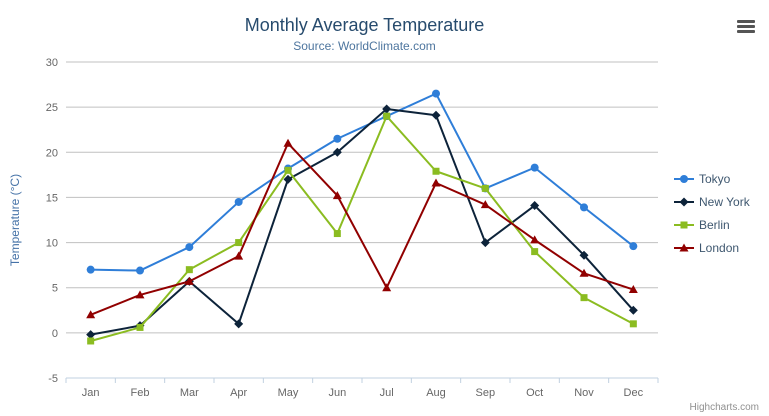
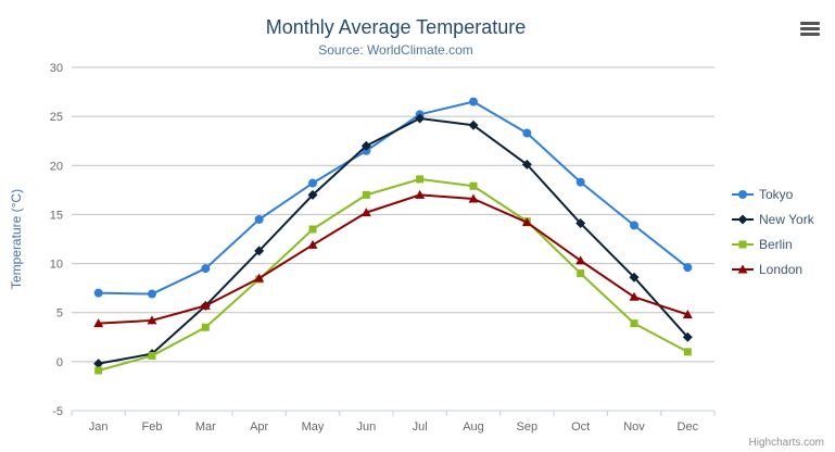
London/Jan: 2 -> 4
Berlin/Mar: 7 -> 4
New York/Apr: 1 -> 11
Berlin/Apr: 10 -> 8
Berlin/May: 18 -> 14
London/May: 21 -> 12
New York/Jun: 20 -> 22
Berlin/Jun: 11 -> 17
Tokyo/Jul: 24 -> 25
Berlin/Jul: 24 -> 19
London/Jul: 5 -> 17
Tokyo/Sep: 16 -> 23
New York/Sep: 10 -> 20
Berlin/Sep: 16 -> 14
